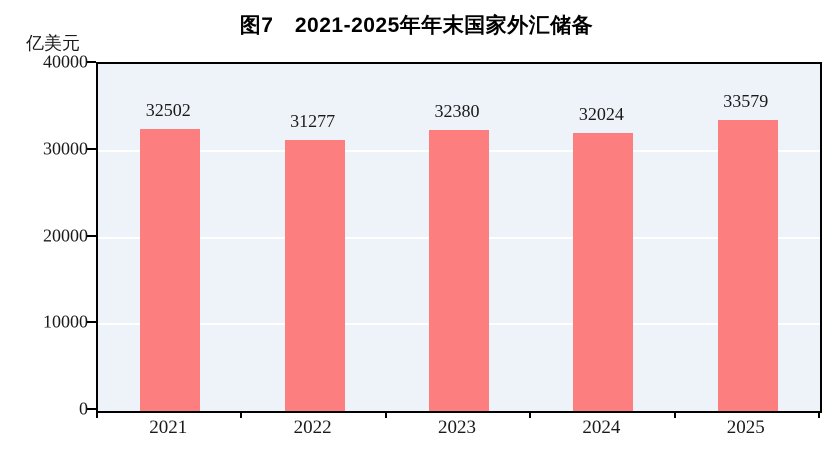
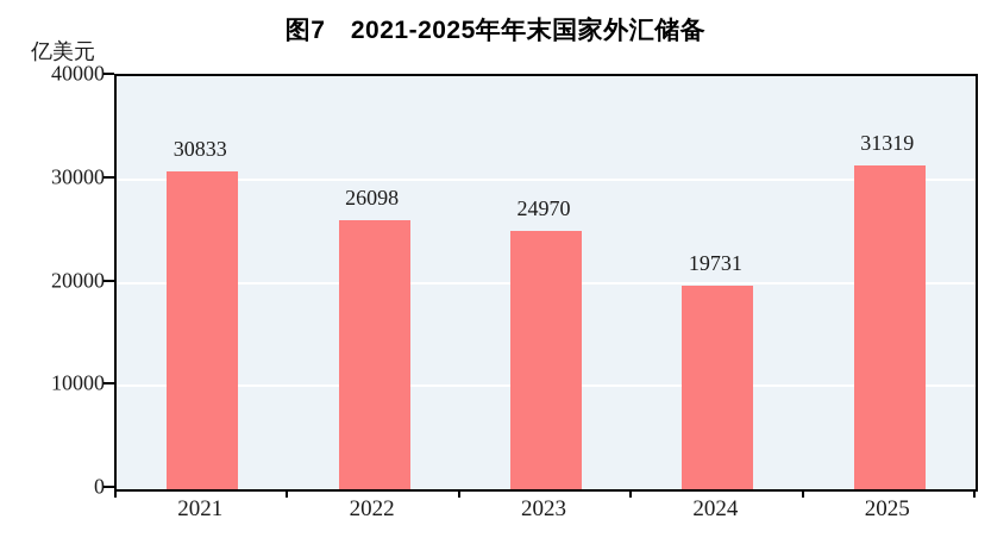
2021: 32502 -> 30833
2022: 31277 -> 26098
2023: 32380 -> 24970
2024: 32024 -> 19731
2025: 33579 -> 31319
